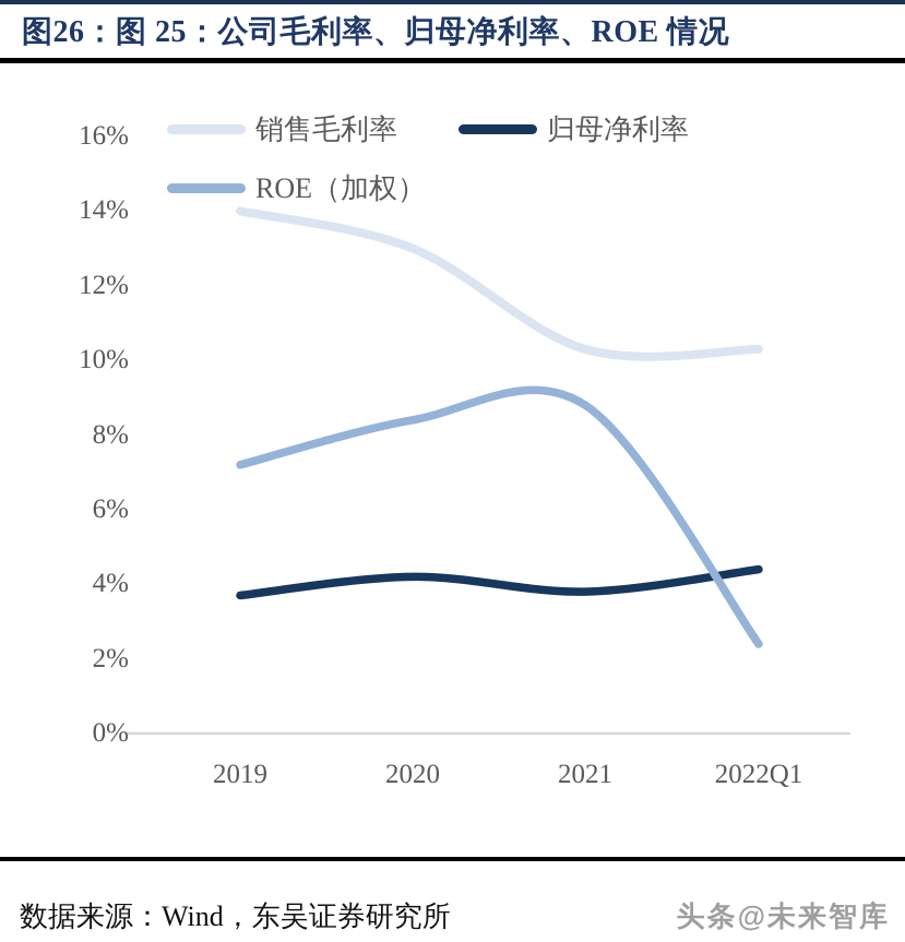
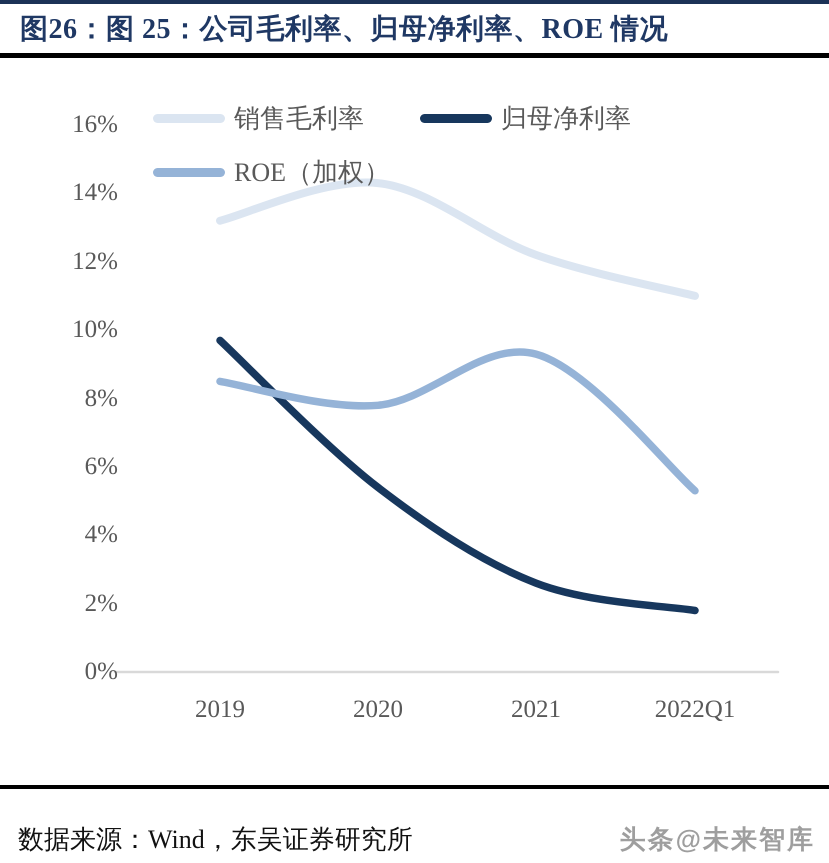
销售毛利率/2019: 14.0% -> 13.2%
归母净利率/2019: 3.7% -> 9.7%
ROE（加权）/2019: 7.2% -> 8.5%
销售毛利率/2020: 13.0% -> 14.3%
归母净利率/2020: 4.2% -> 5.4%
ROE（加权）/2020: 8.4% -> 7.8%
销售毛利率/2021: 10.3% -> 12.2%
归母净利率/2021: 3.8% -> 2.6%
ROE（加权）/2021: 8.8% -> 9.3%
销售毛利率/2022Q1: 10.3% -> 11.0%
归母净利率/2022Q1: 4.4% -> 1.8%
ROE（加权）/2022Q1: 2.4% -> 5.3%
